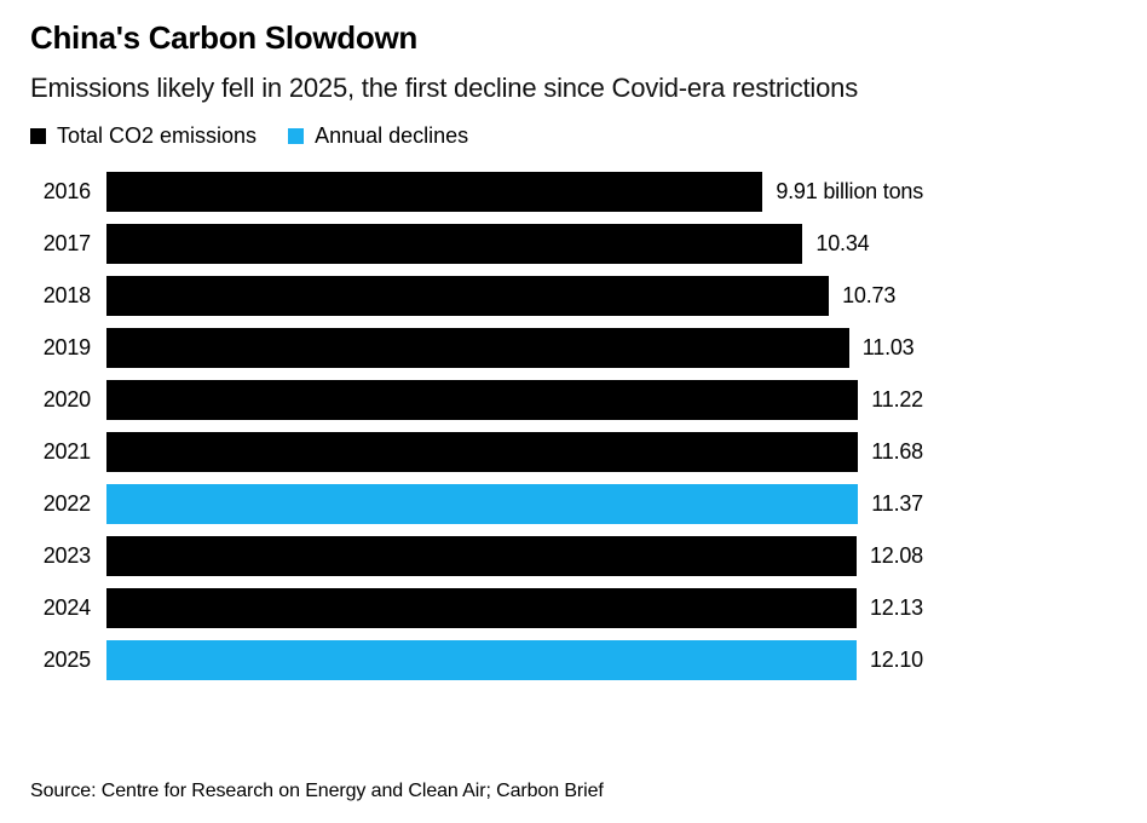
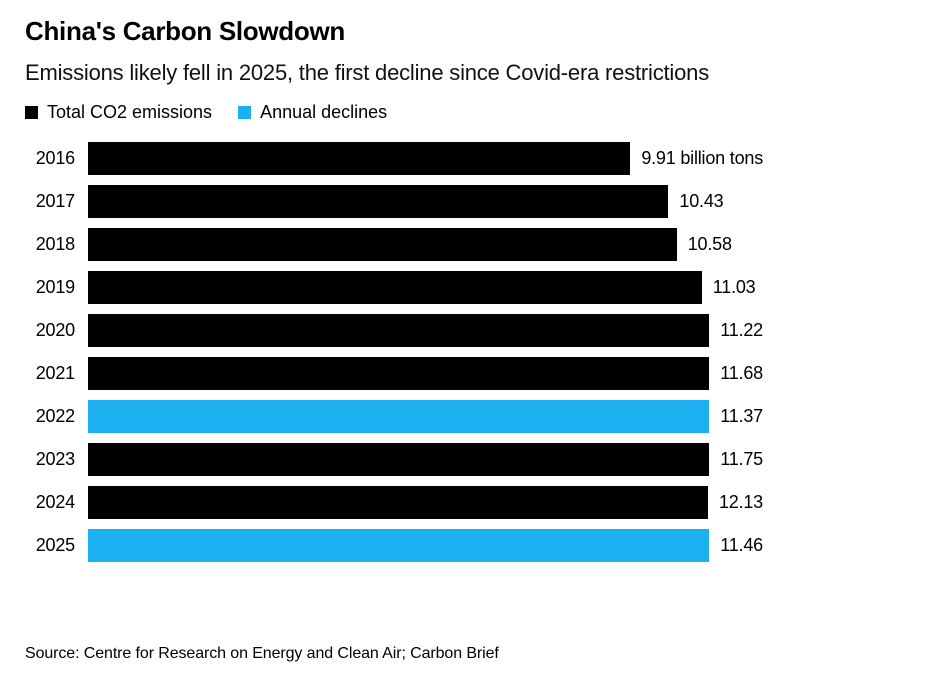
2017: 10.34 -> 10.43
2018: 10.73 -> 10.58
2023: 12.08 -> 11.75
2025: 12.10 -> 11.46
